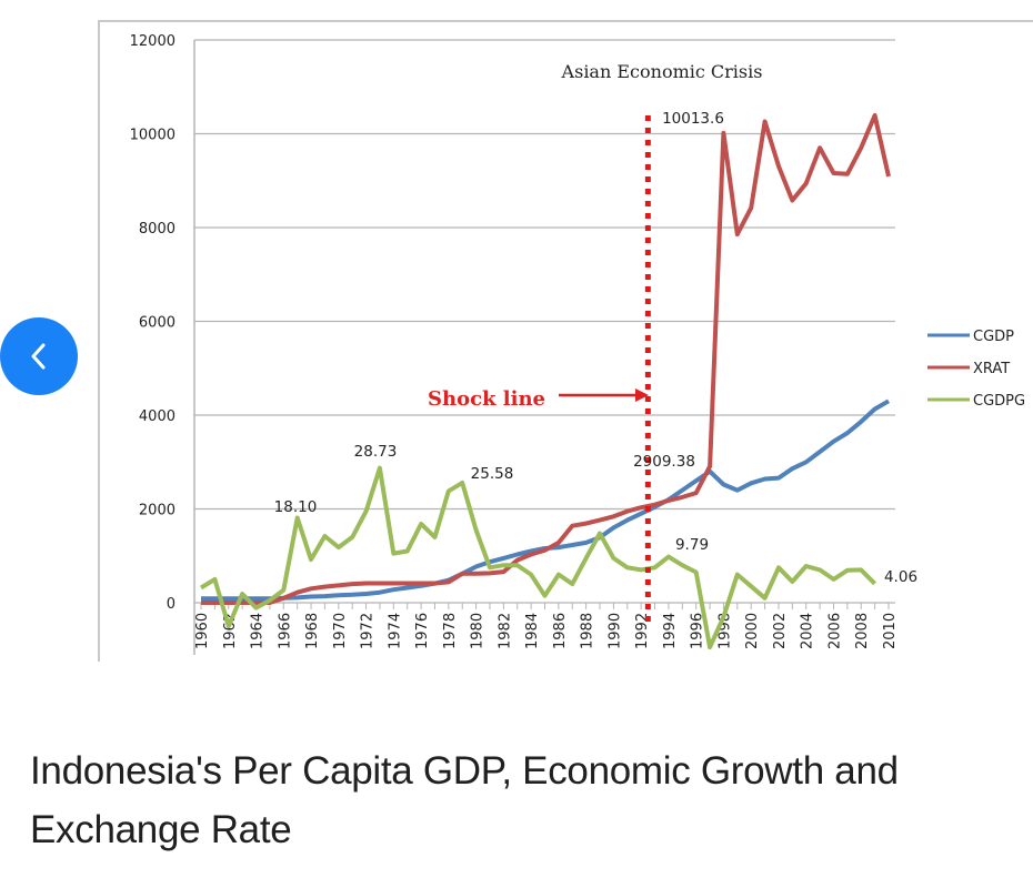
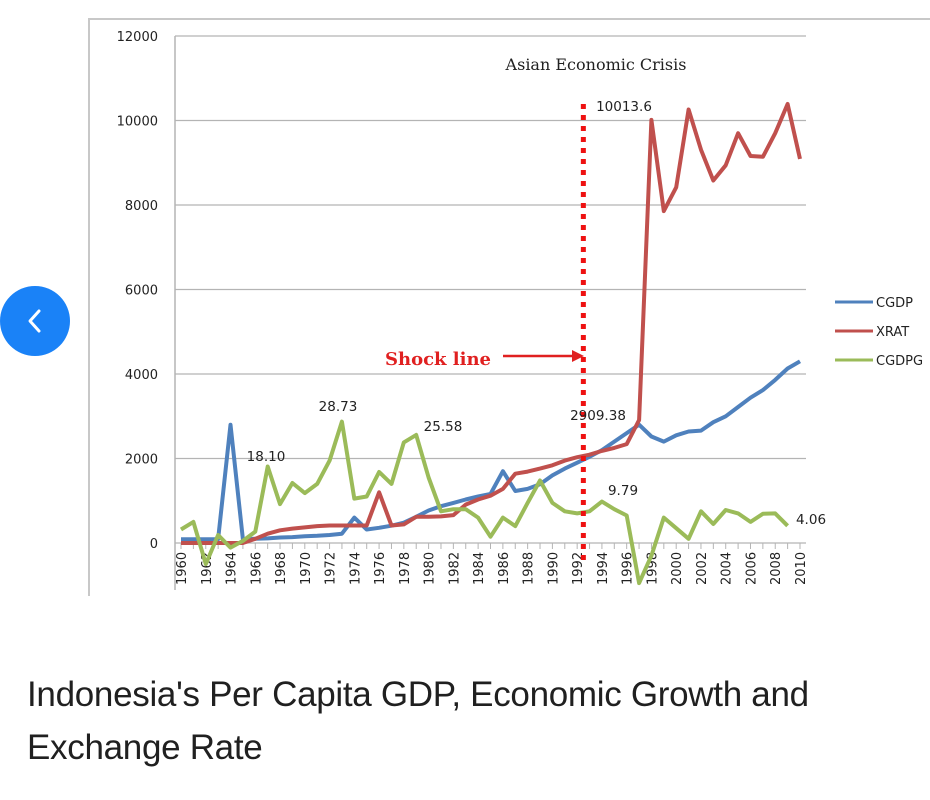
CGDP/1964: 100 -> 2800
CGDP/1974: 300 -> 600
XRAT/1976: 400 -> 1200
CGDP/1986: 1200 -> 1700
